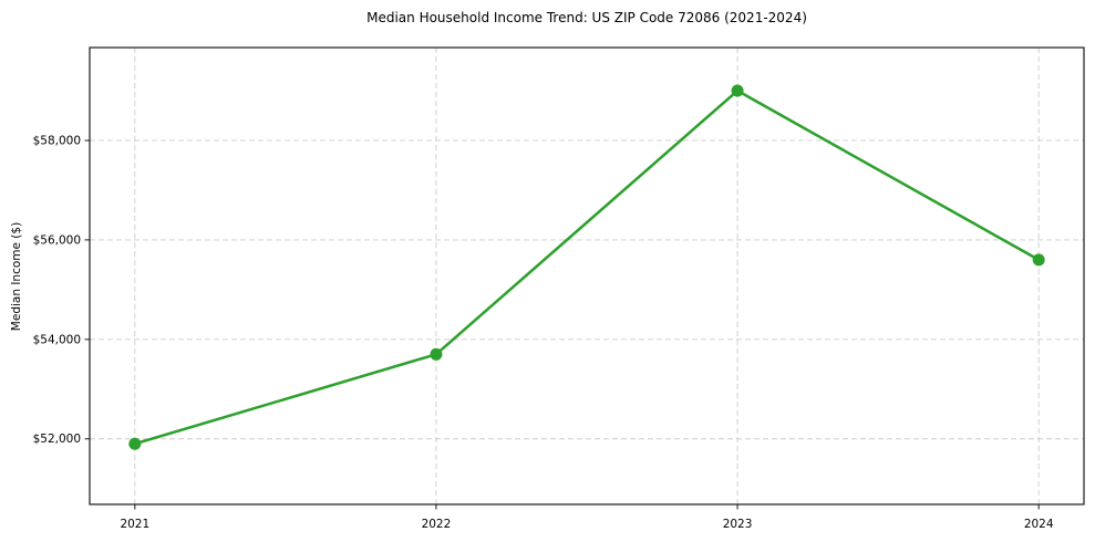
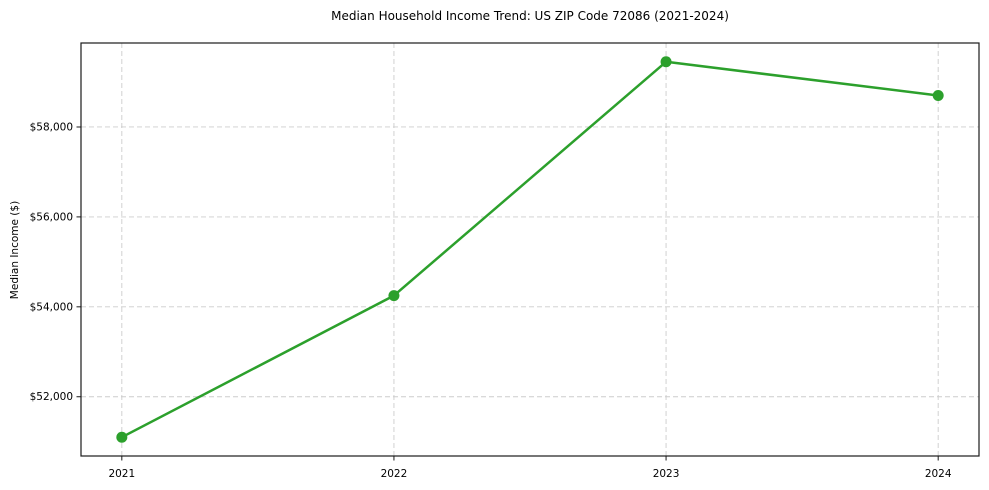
2021: $51900 -> $51100
2022: $53700 -> $54200
2023: $59000 -> $59400
2024: $55600 -> $58700
